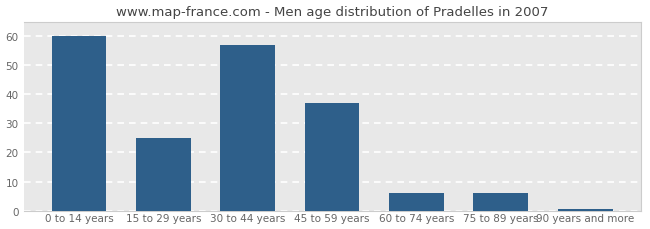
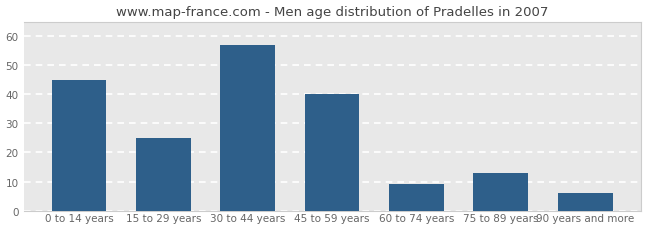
0 to 14 years: 60.0 -> 45.0
45 to 59 years: 37.0 -> 40.0
60 to 74 years: 6.0 -> 9.0
75 to 89 years: 6.0 -> 13.0
90 years and more: 0.5 -> 6.0
